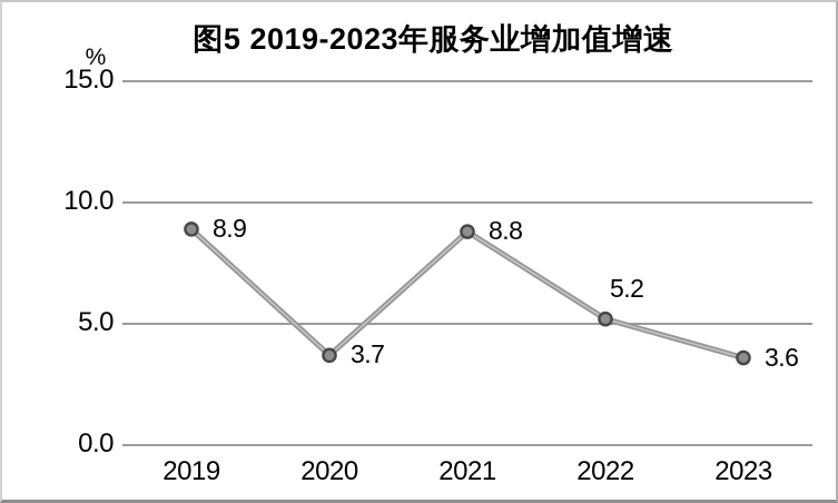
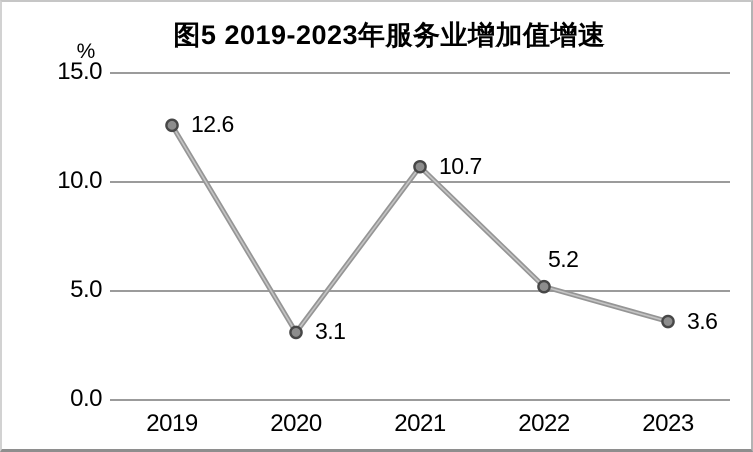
2019: 8.9 -> 12.6
2020: 3.7 -> 3.1
2021: 8.8 -> 10.7
